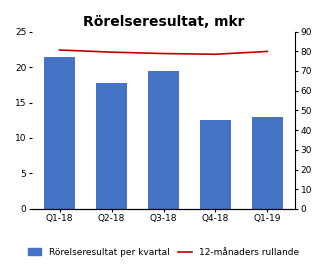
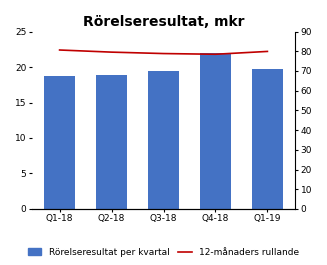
Rörelseresultat per kvartal/Q1-18: 21.4 -> 18.7
Rörelseresultat per kvartal/Q2-18: 17.8 -> 18.9
Rörelseresultat per kvartal/Q4-18: 12.6 -> 22.0
Rörelseresultat per kvartal/Q1-19: 13.0 -> 19.7
